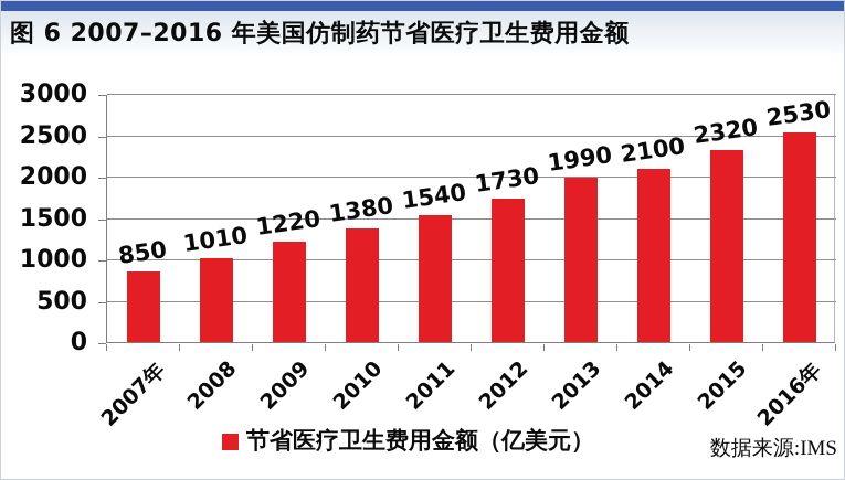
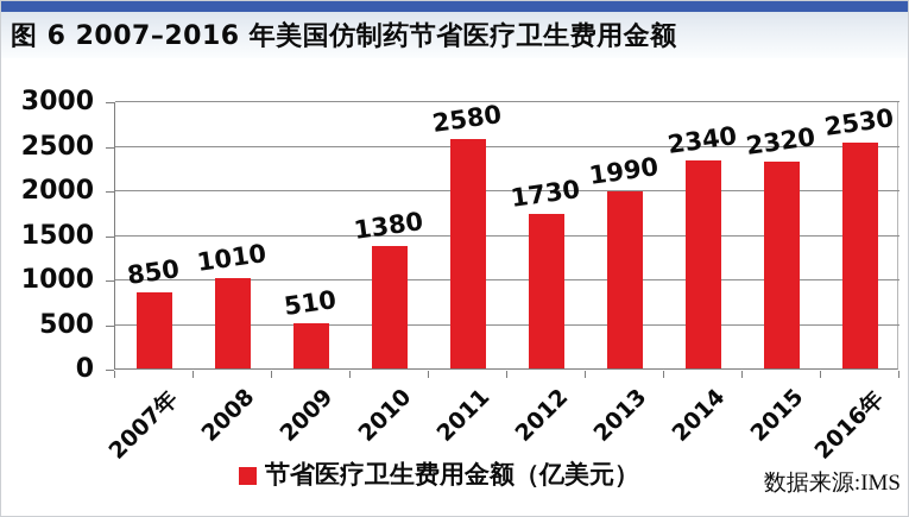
2009: 1220 -> 510
2011: 1540 -> 2580
2014: 2100 -> 2340
